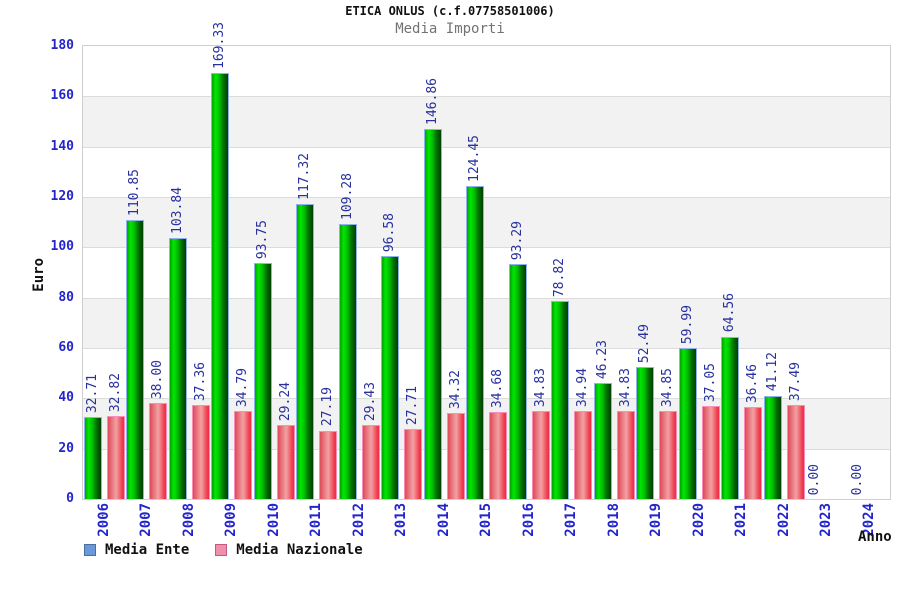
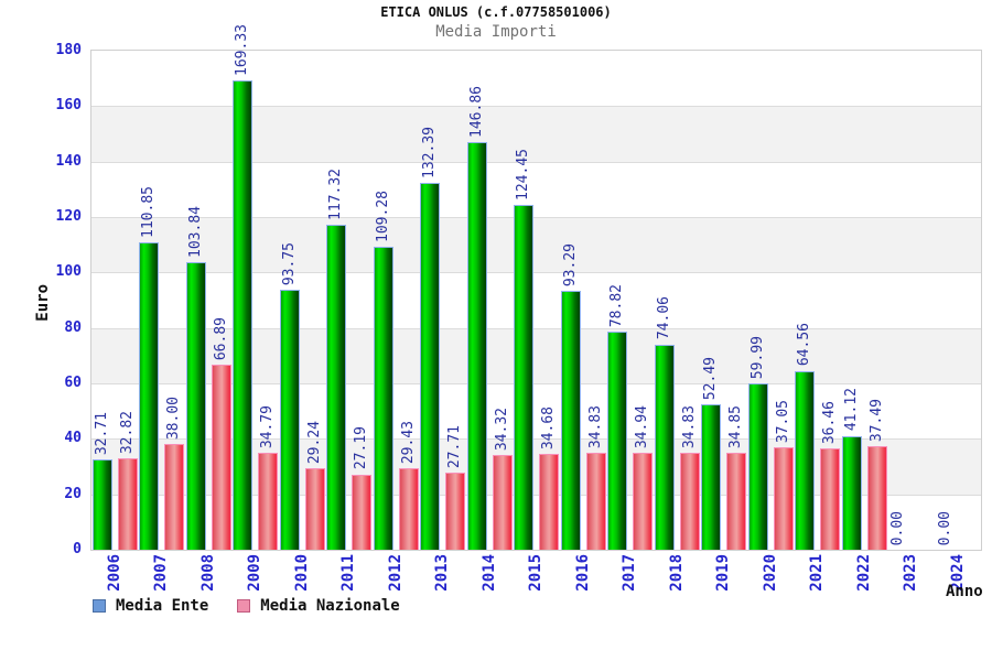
Media Nazionale/2008: 37.36 -> 66.89
Media Ente/2013: 96.58 -> 132.39
Media Ente/2018: 46.23 -> 74.06
